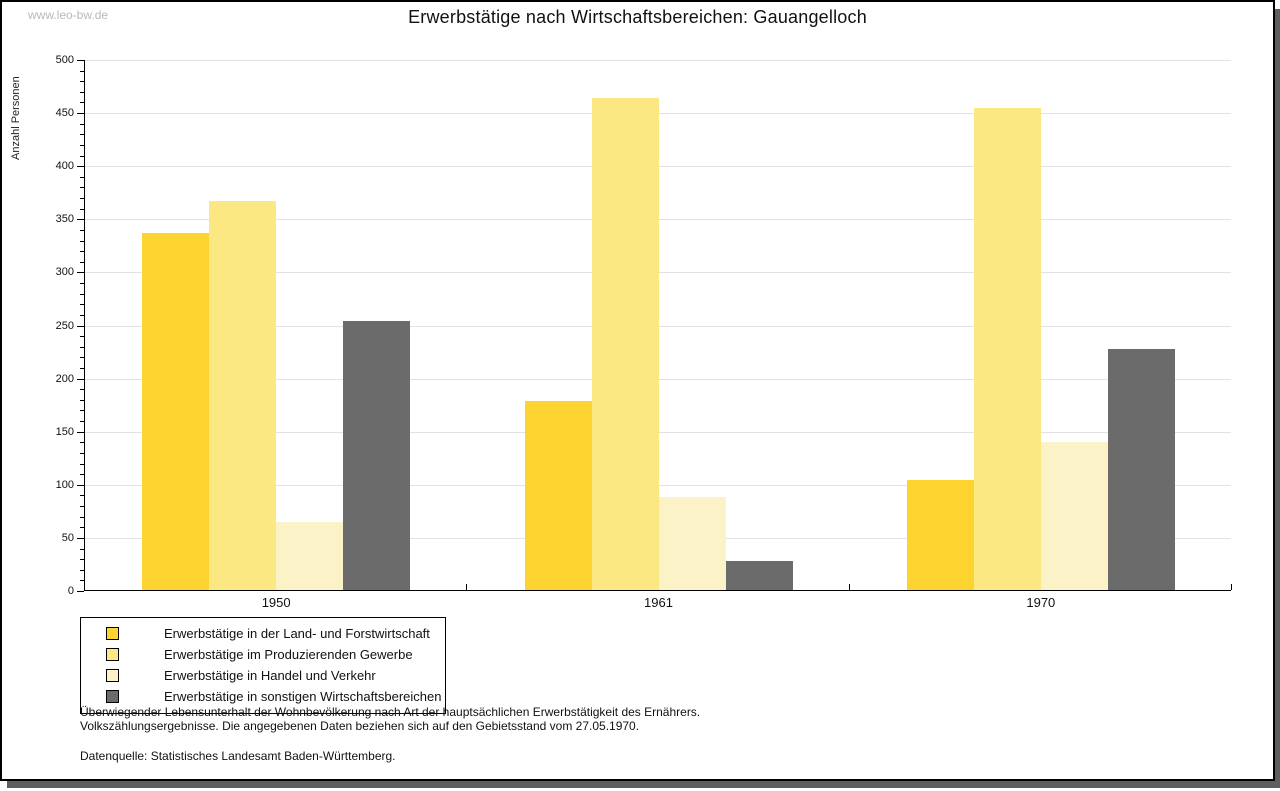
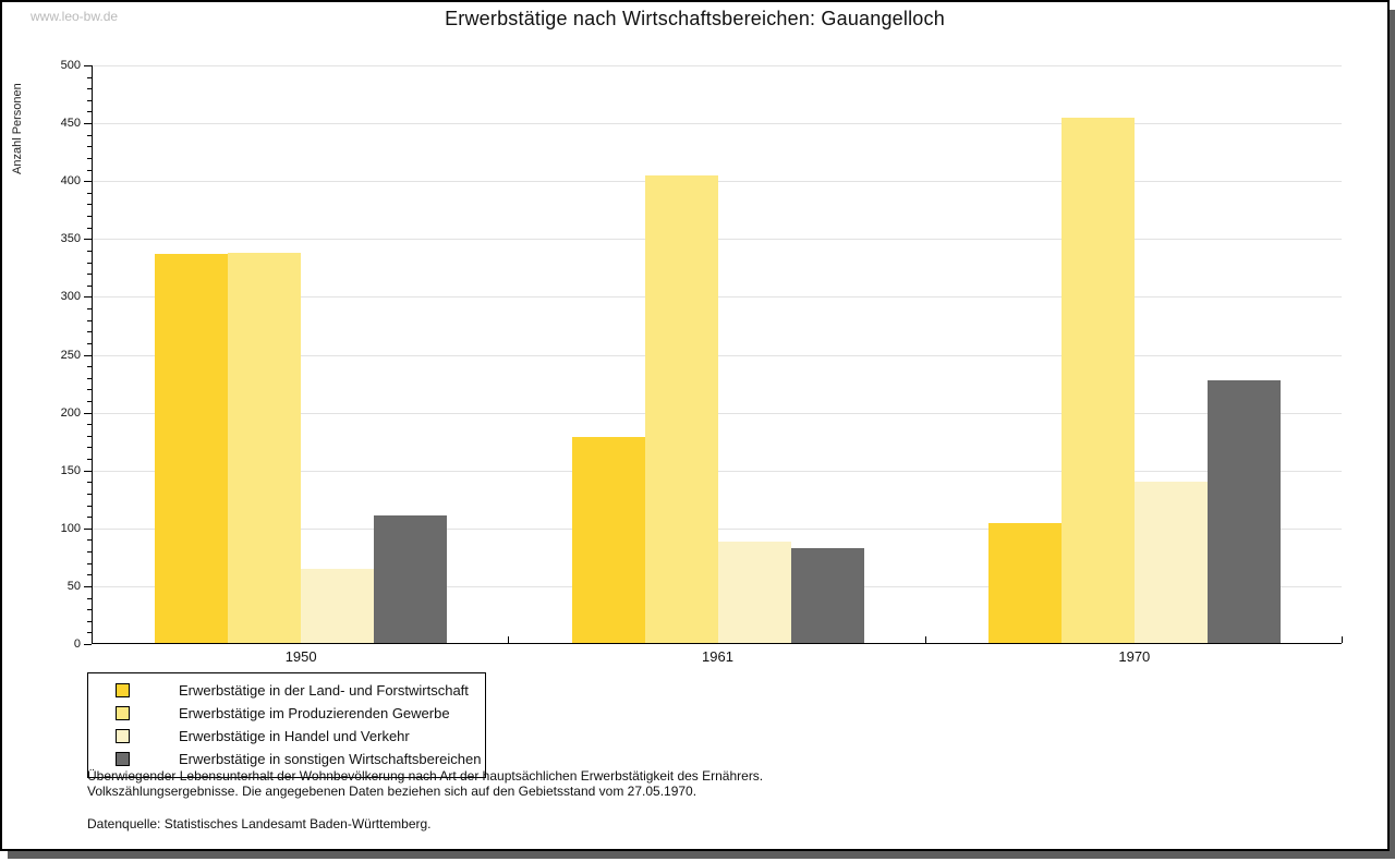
Erwerbstätige im Produzierenden Gewerbe/1950: 366 -> 337
Erwerbstätige in sonstigen Wirtschaftsbereichen/1950: 253 -> 110
Erwerbstätige im Produzierenden Gewerbe/1961: 463 -> 404
Erwerbstätige in sonstigen Wirtschaftsbereichen/1961: 27 -> 82
